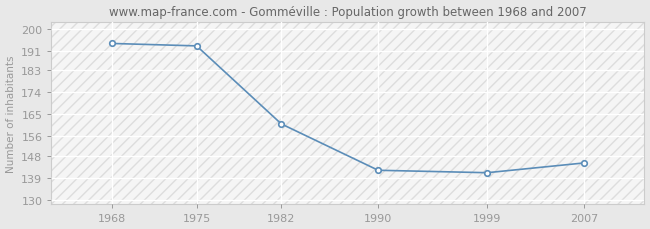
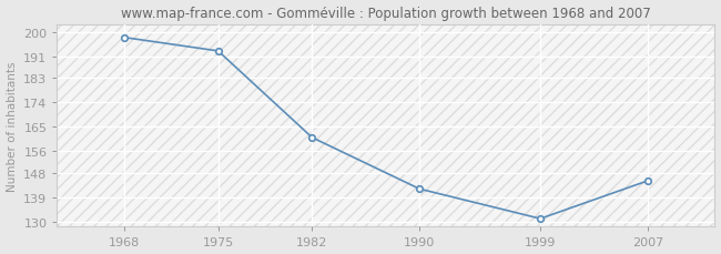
1968: 194 -> 198
1999: 141 -> 131
